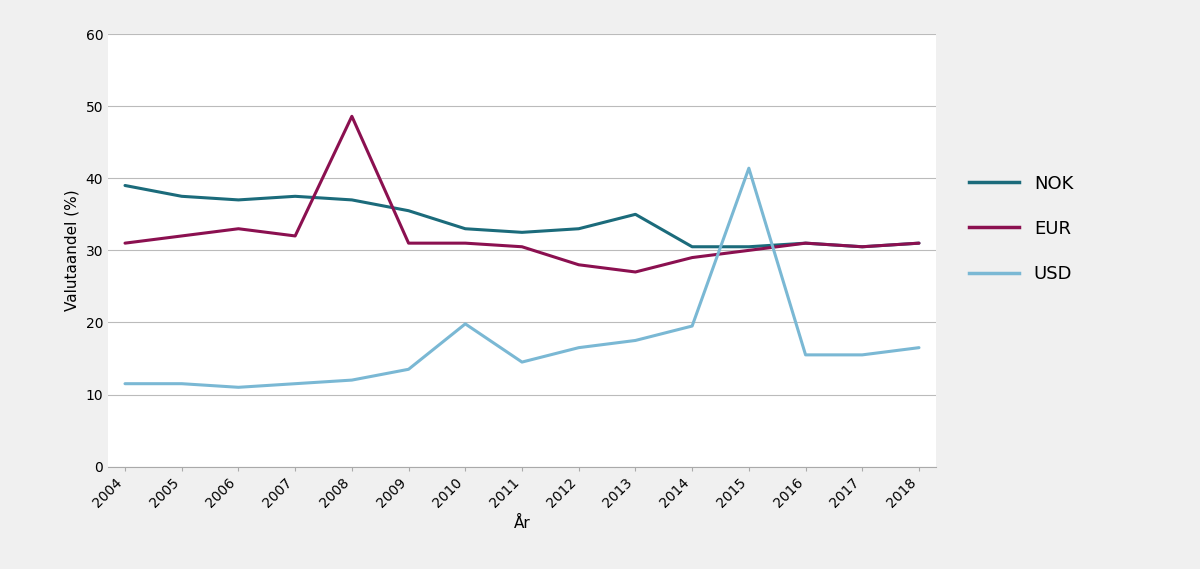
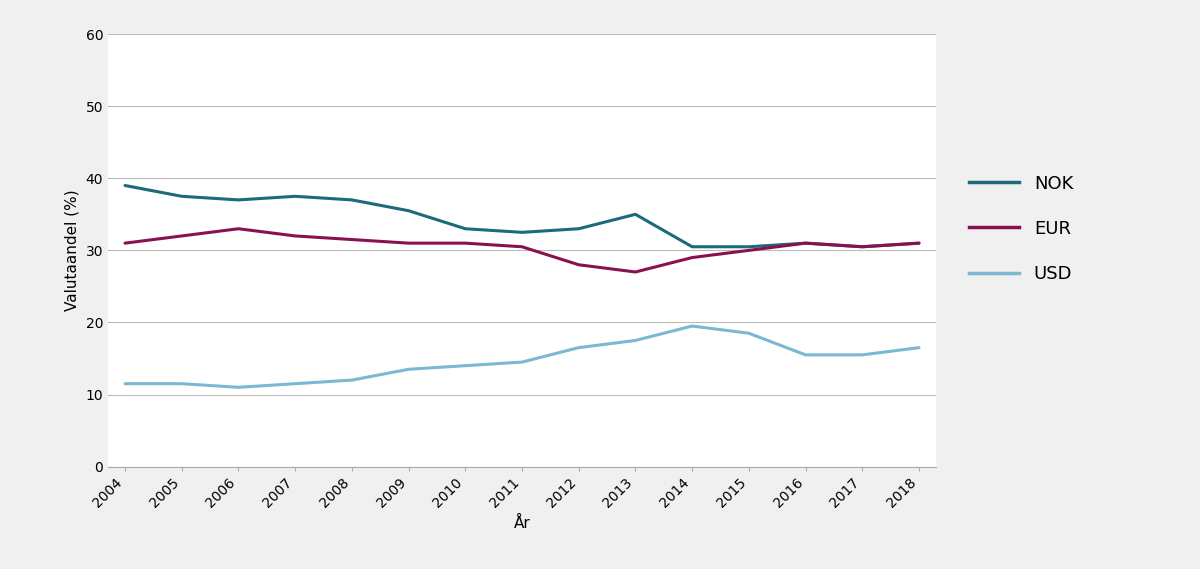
EUR/2008: 48.6 -> 31.5
USD/2010: 19.8 -> 14.0
USD/2015: 41.4 -> 18.5
